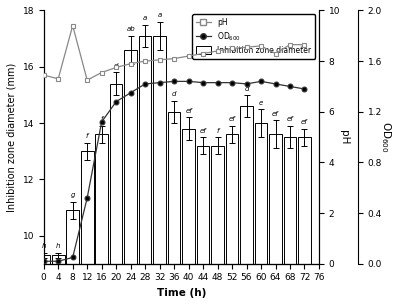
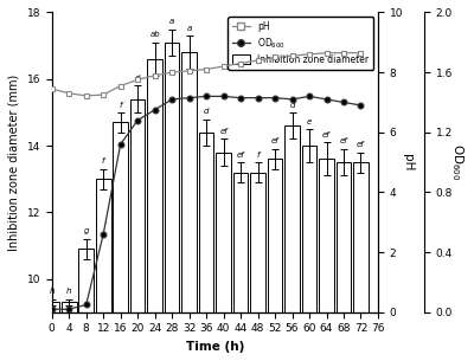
pH/8: 9.40 -> 7.22
Inhibition zone diameter/16: 13.6 -> 14.7
Inhibition zone diameter/32: 17.1 -> 16.8
pH/64: 8.30 -> 8.65
